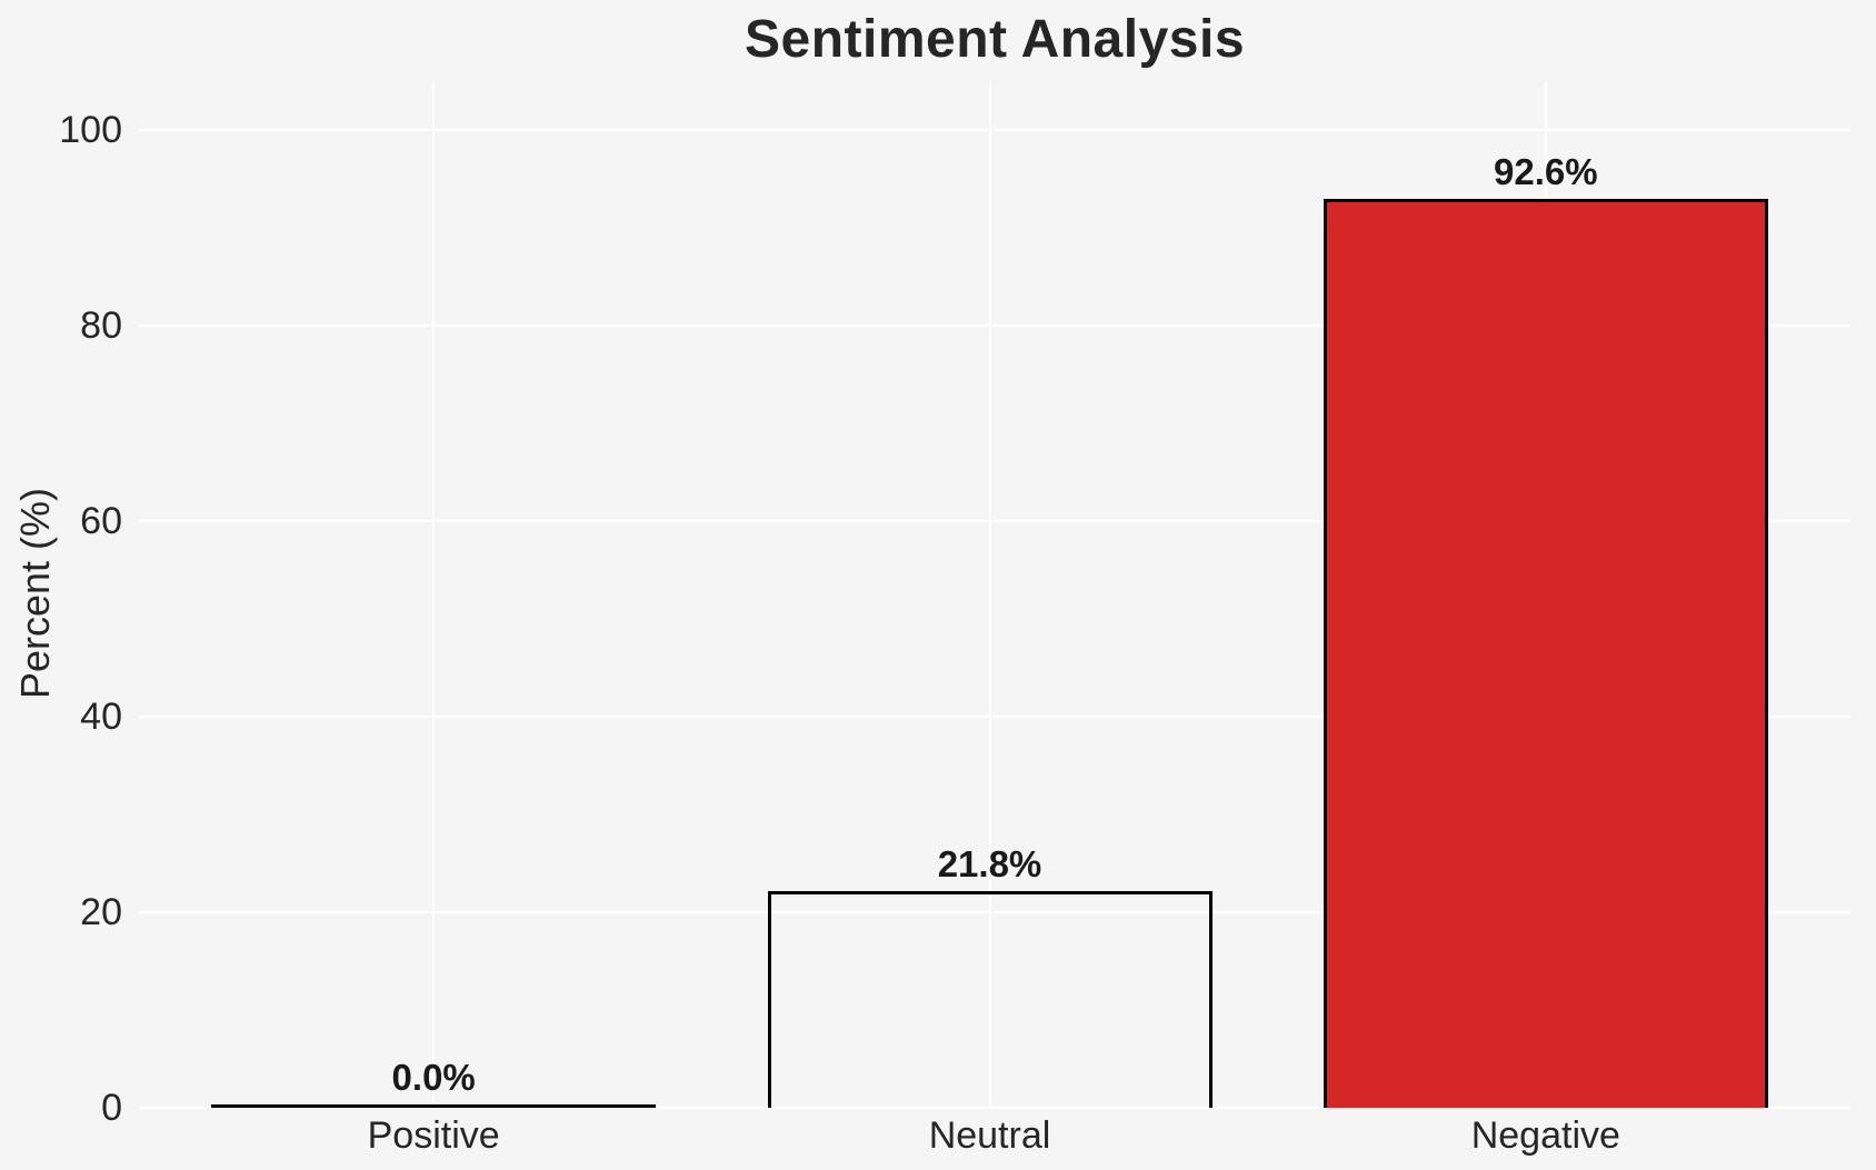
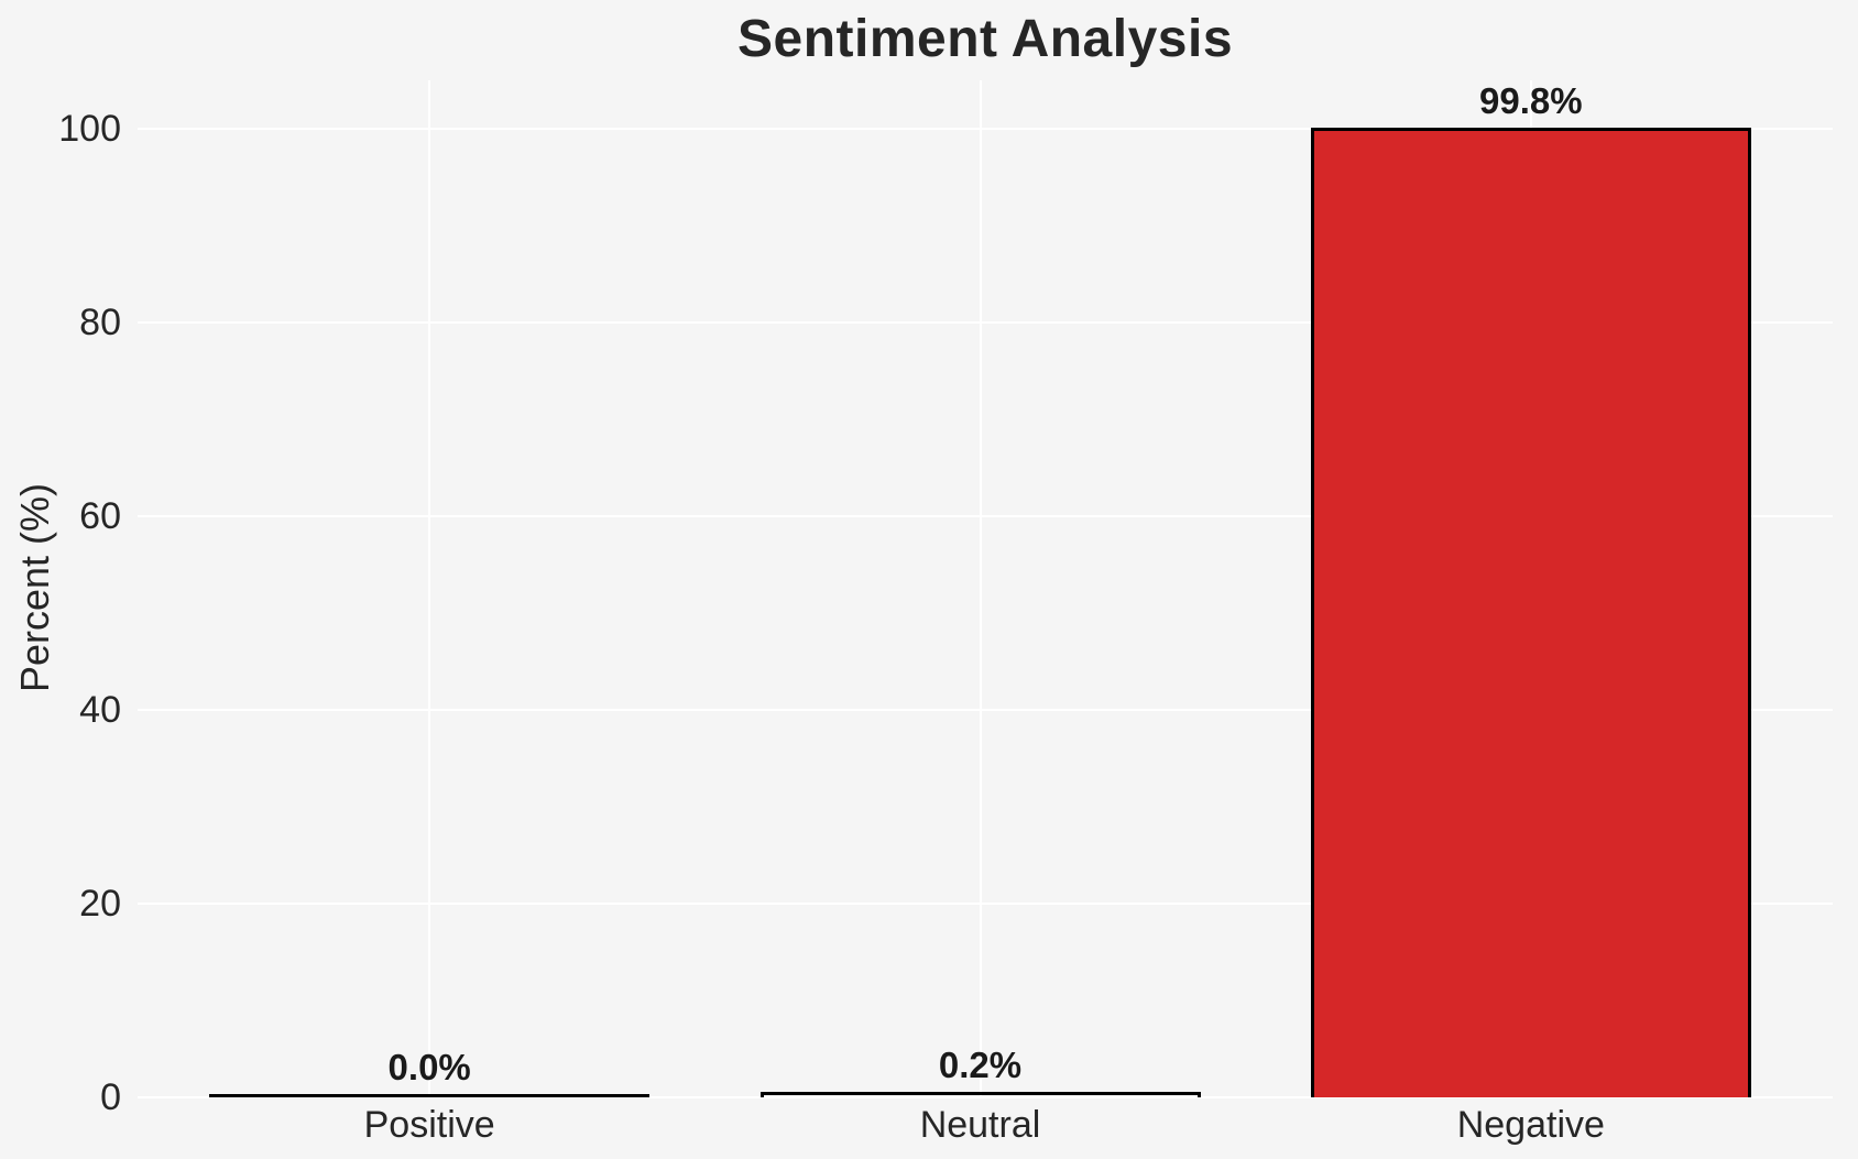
Neutral: 21.8% -> 0.2%
Negative: 92.6% -> 99.8%
